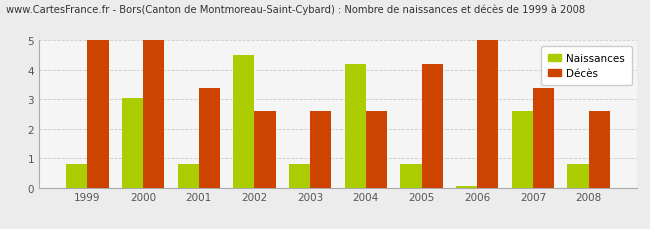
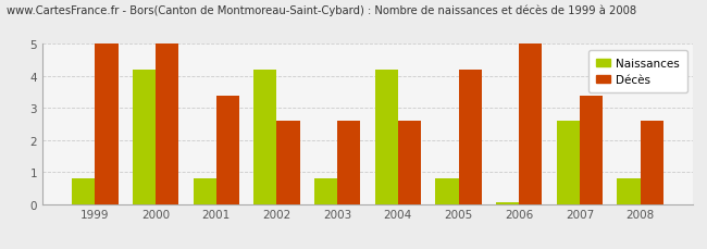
Naissances/2000: 3.05 -> 4.20
Naissances/2002: 4.50 -> 4.20
